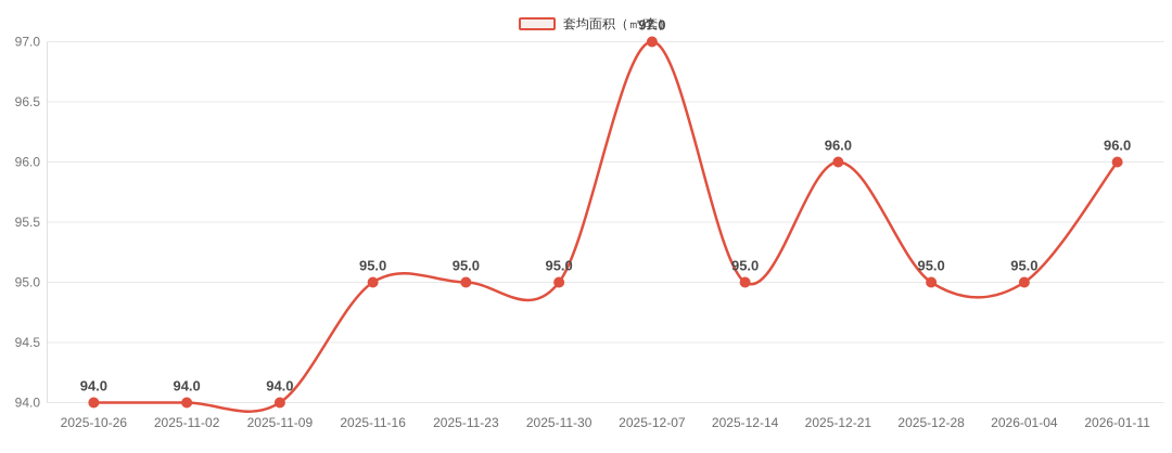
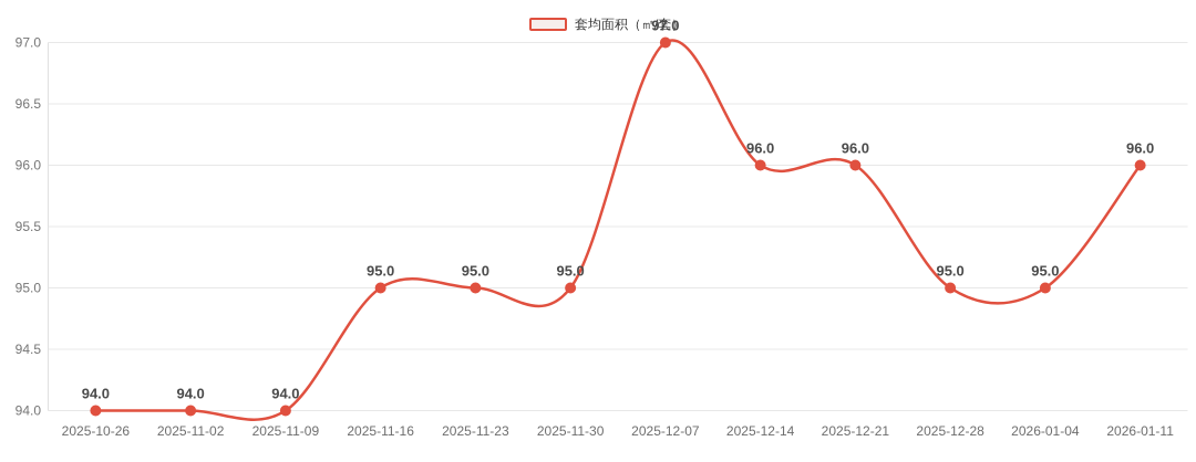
2025-12-14: 95.0 -> 96.0
